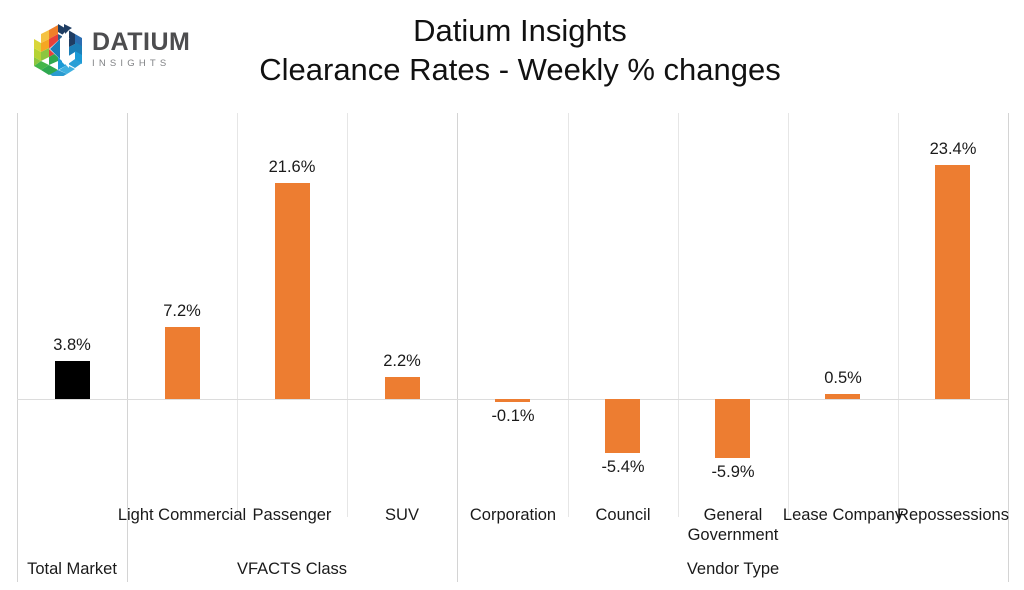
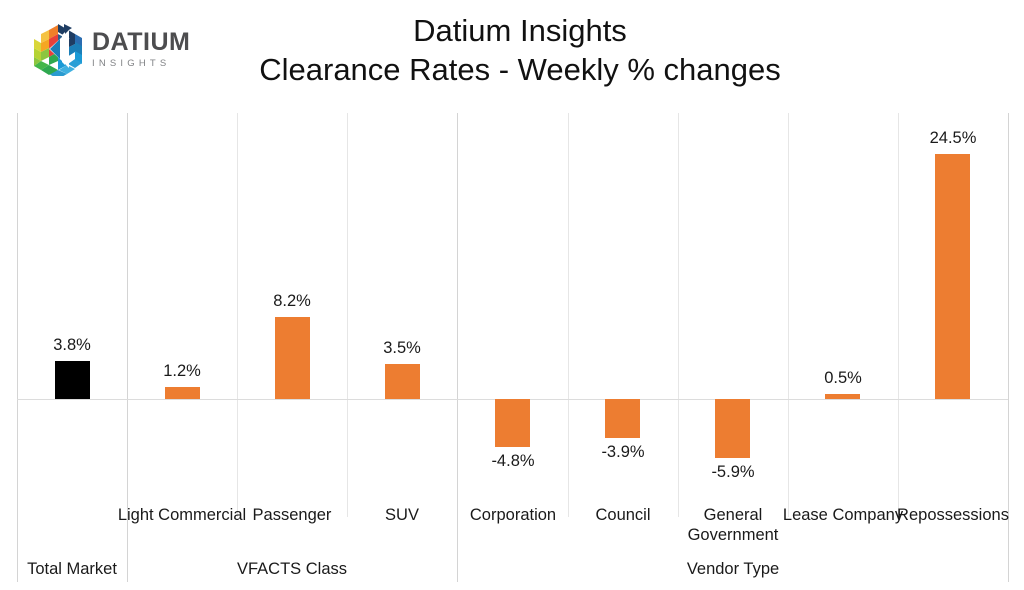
Light Commercial: 7.2% -> 1.2%
Passenger: 21.6% -> 8.2%
SUV: 2.2% -> 3.5%
Corporation: -0.1% -> -4.8%
Council: -5.4% -> -3.9%
Repossessions: 23.4% -> 24.5%
